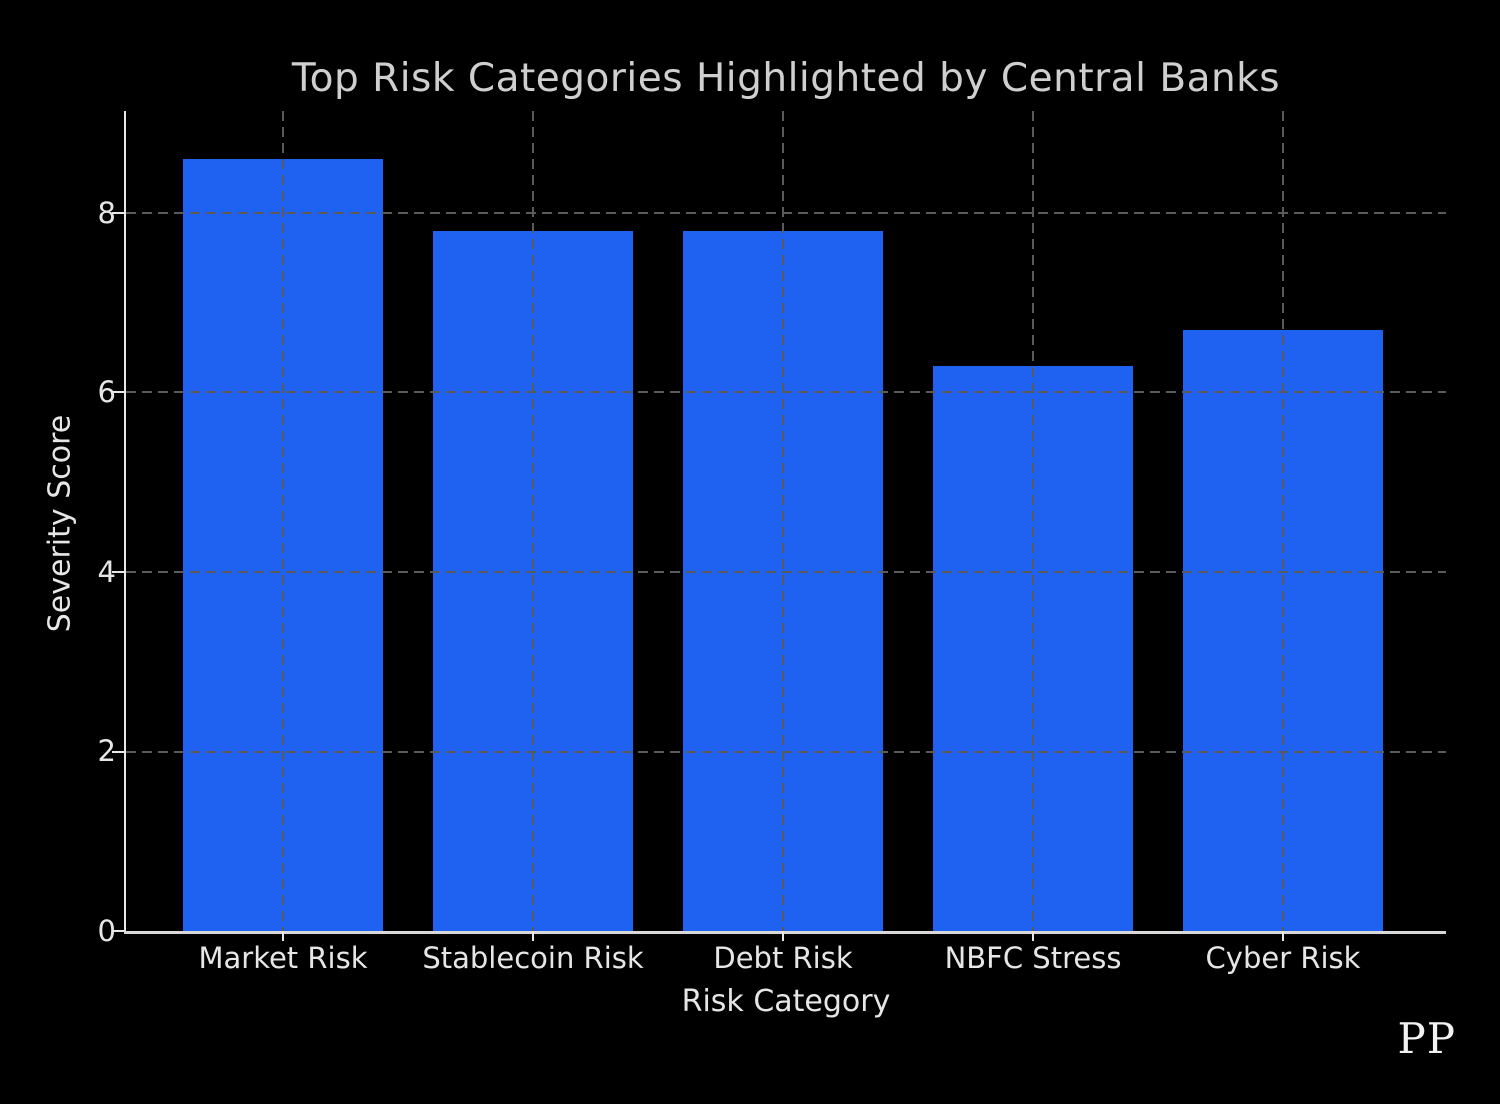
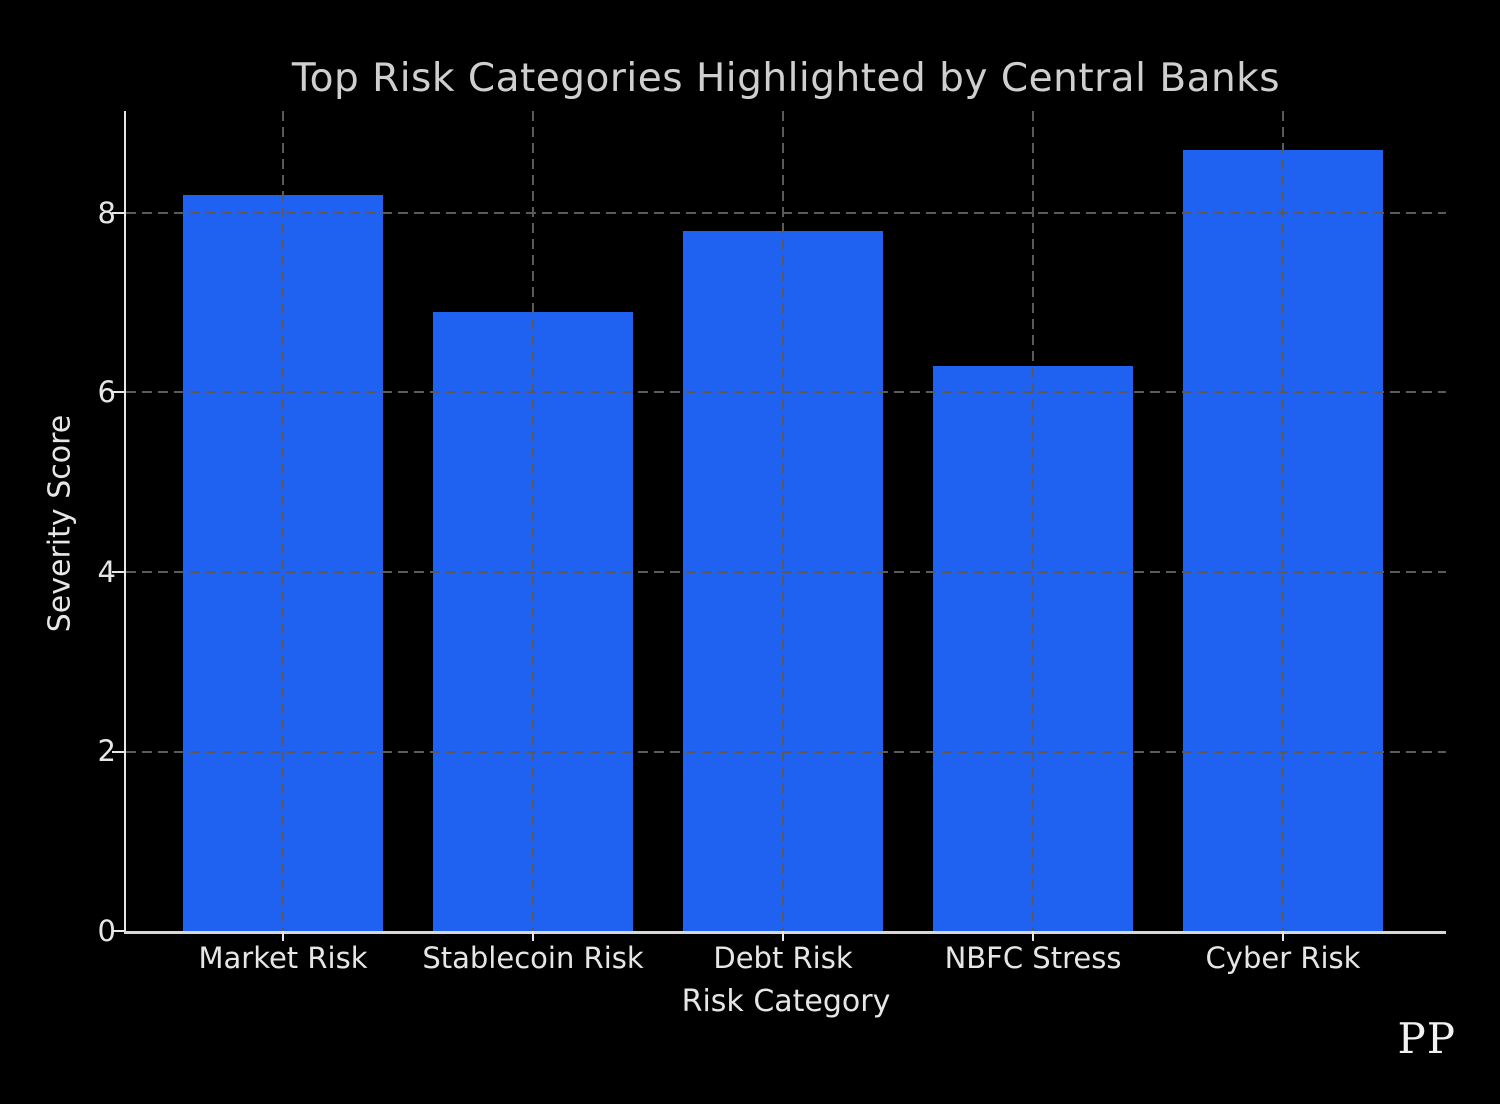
Market Risk: 8.6 -> 8.2
Stablecoin Risk: 7.8 -> 6.9
Cyber Risk: 6.7 -> 8.7
